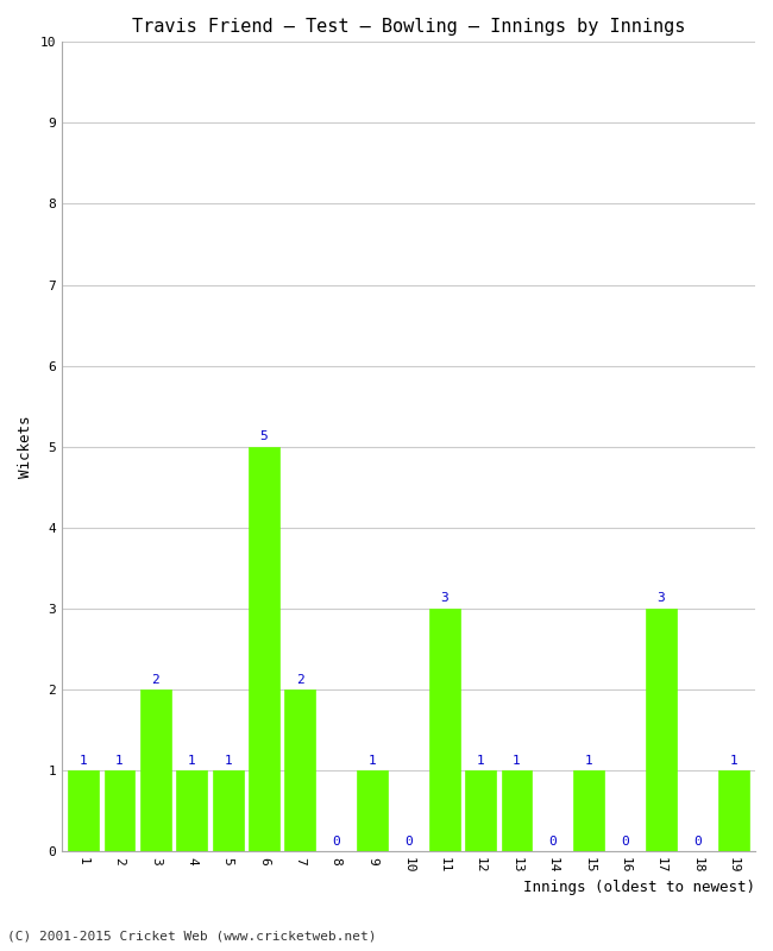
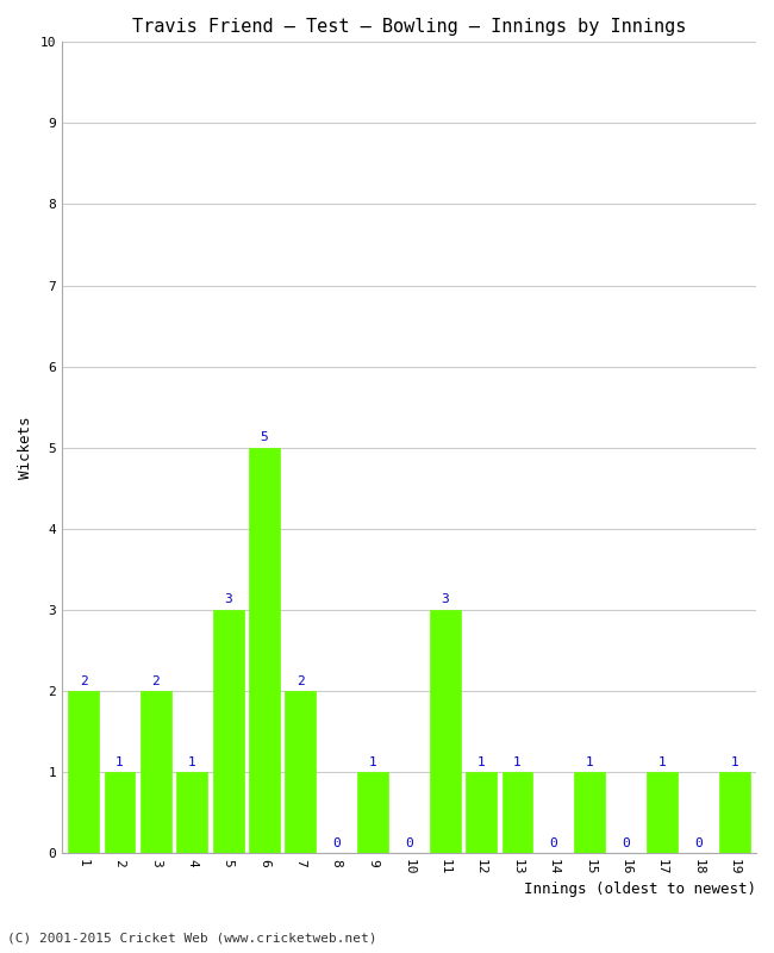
1: 1 -> 2
5: 1 -> 3
17: 3 -> 1
